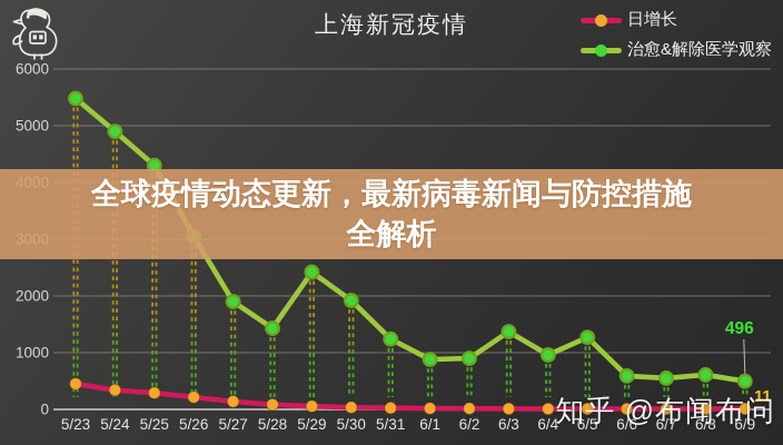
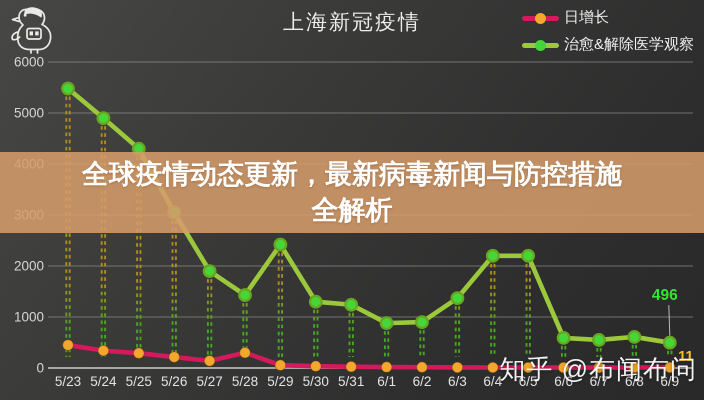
日增长/5/28: 100 -> 300
治愈&解除医学观察/5/30: 1900 -> 1300
治愈&解除医学观察/6/4: 1000 -> 2200
治愈&解除医学观察/6/5: 1300 -> 2200
